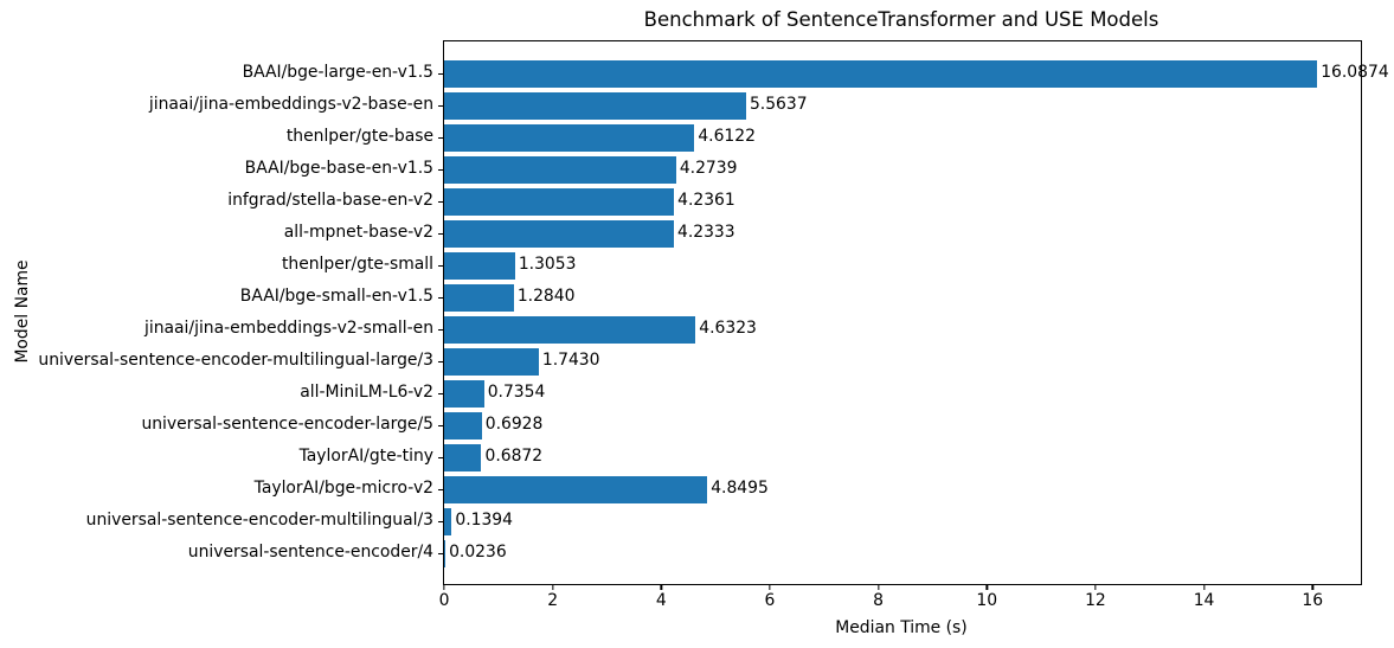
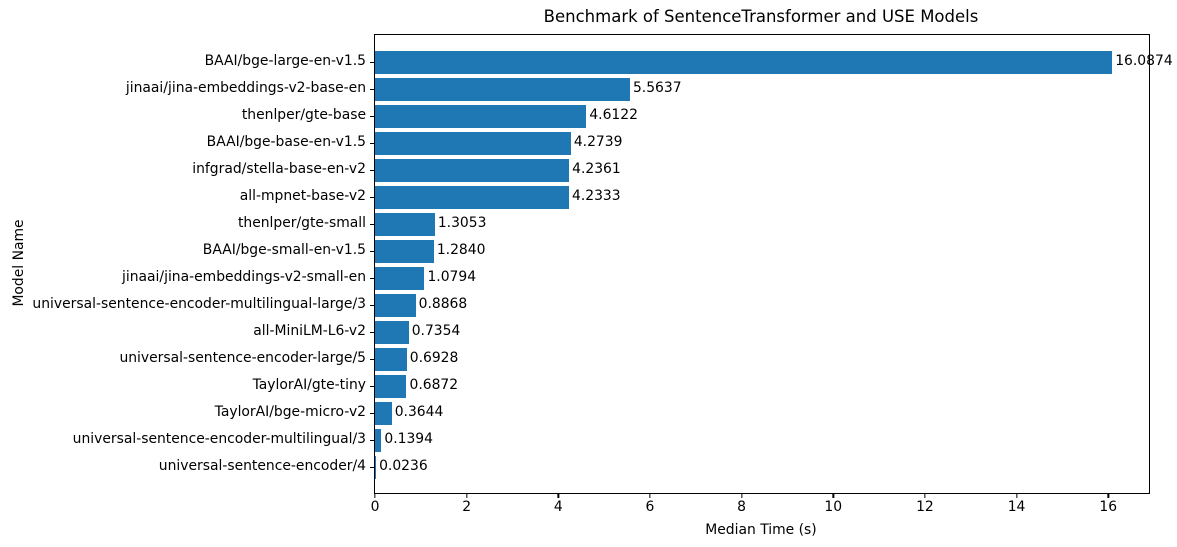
jinaai/jina-embeddings-v2-small-en: 4.6323 -> 1.0794
universal-sentence-encoder-multilingual-large/3: 1.7430 -> 0.8868
TaylorAI/bge-micro-v2: 4.8495 -> 0.3644
